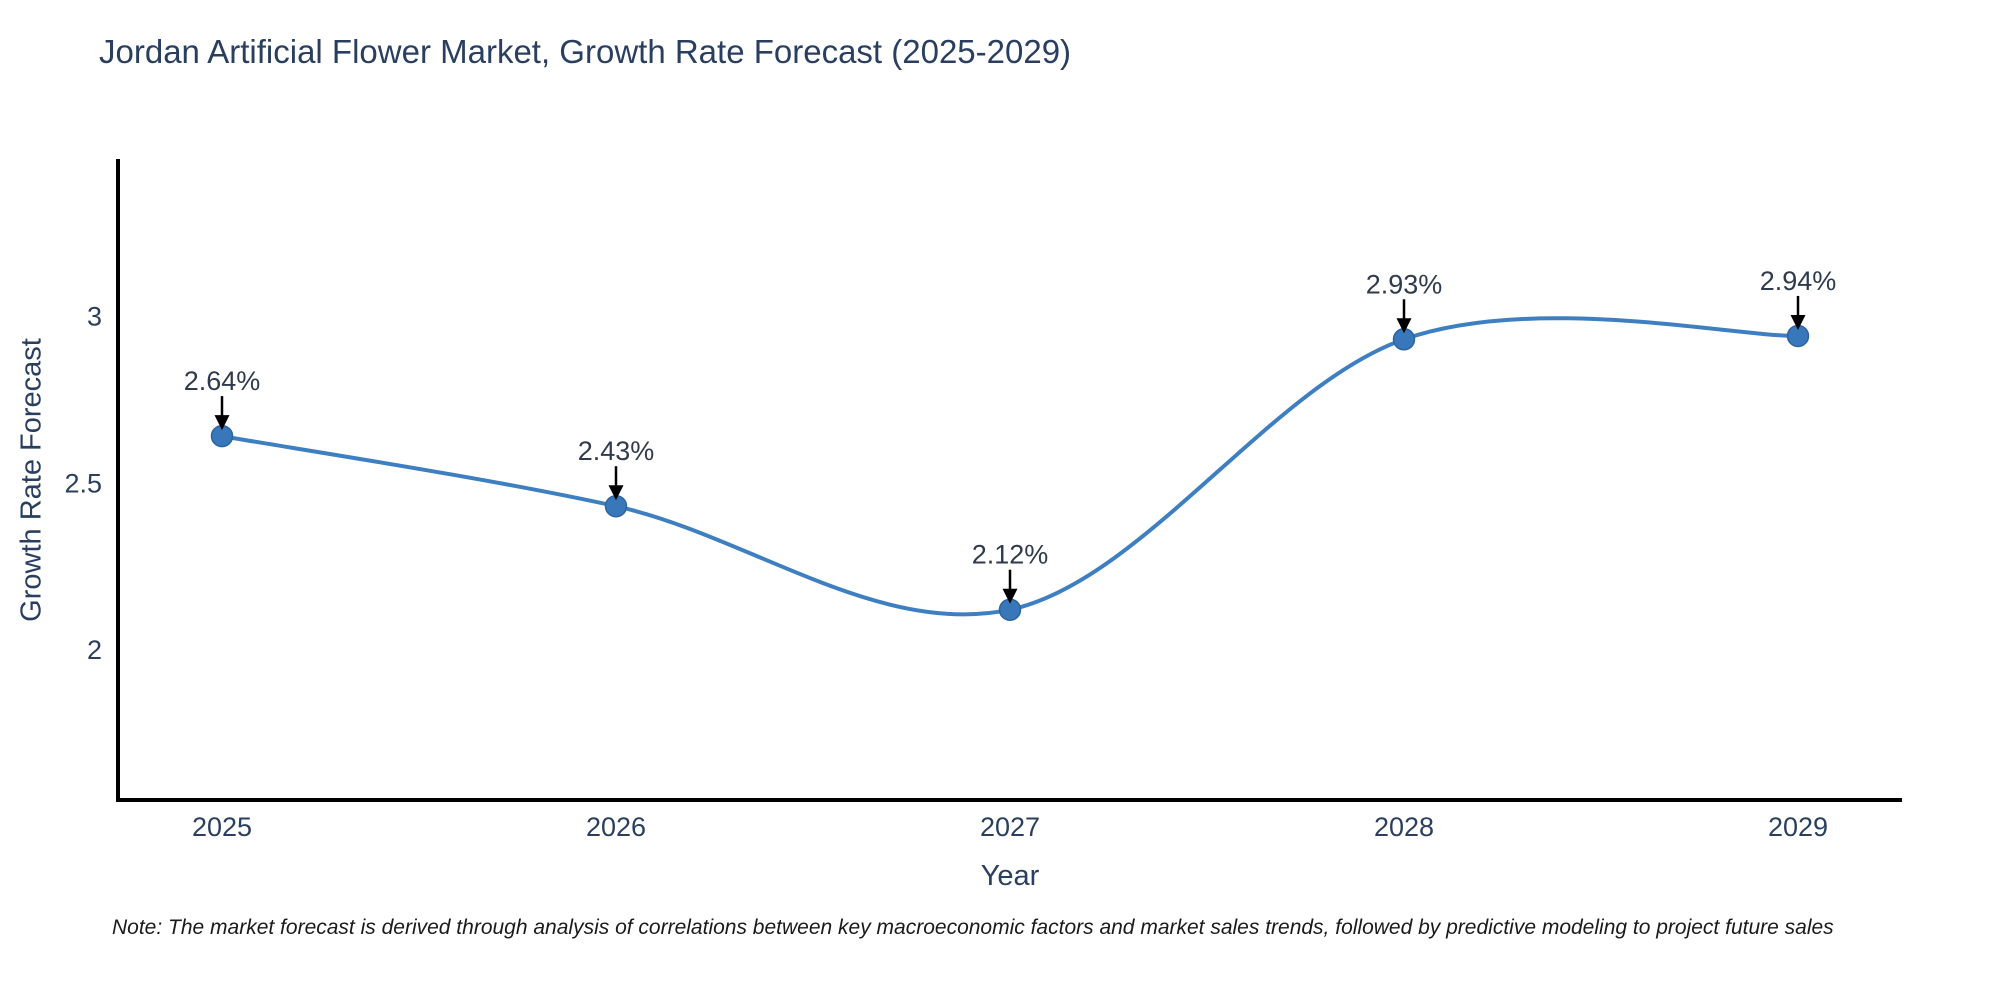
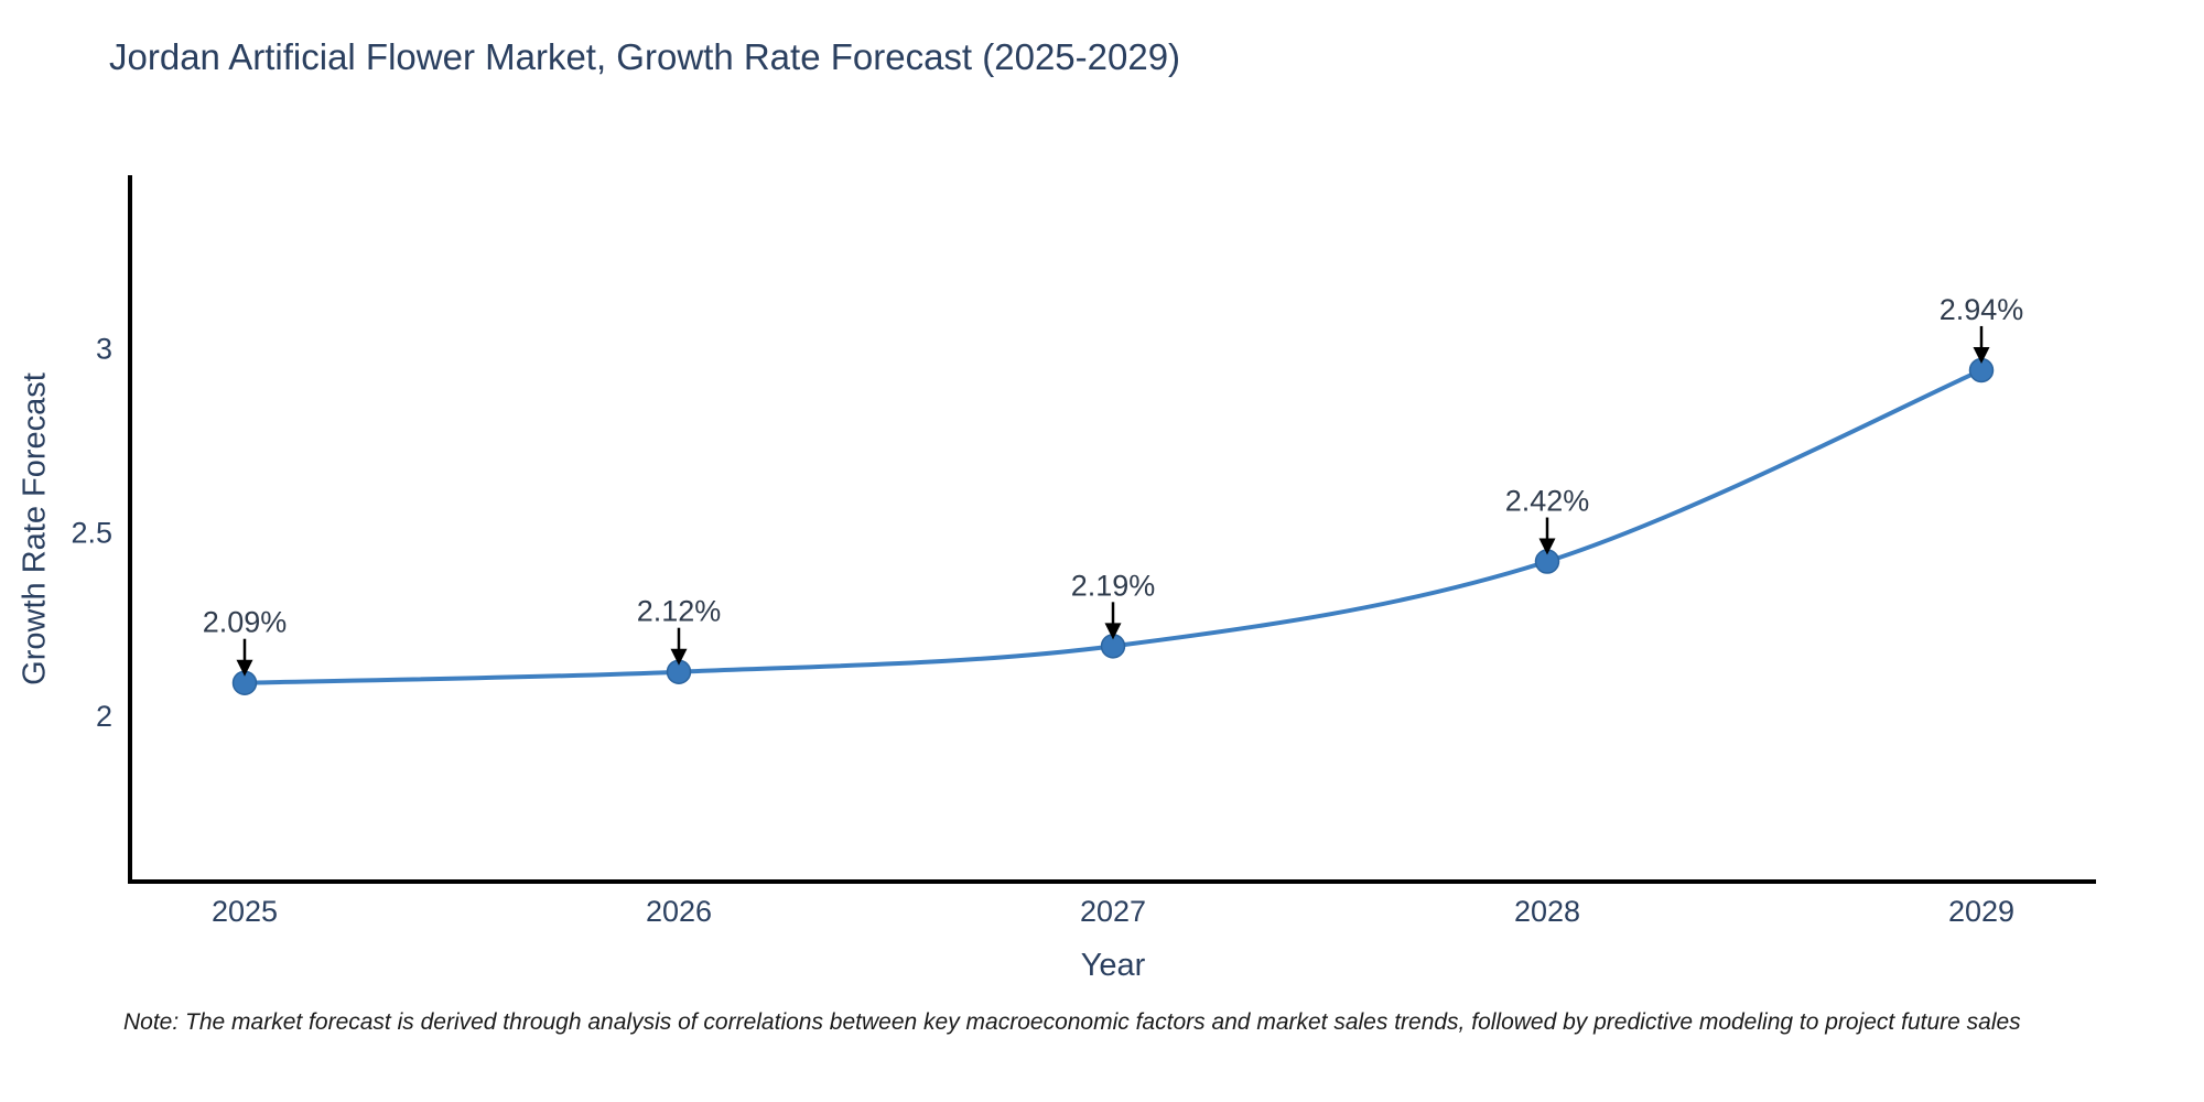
2025: 2.64% -> 2.09%
2026: 2.43% -> 2.12%
2027: 2.12% -> 2.19%
2028: 2.93% -> 2.42%
